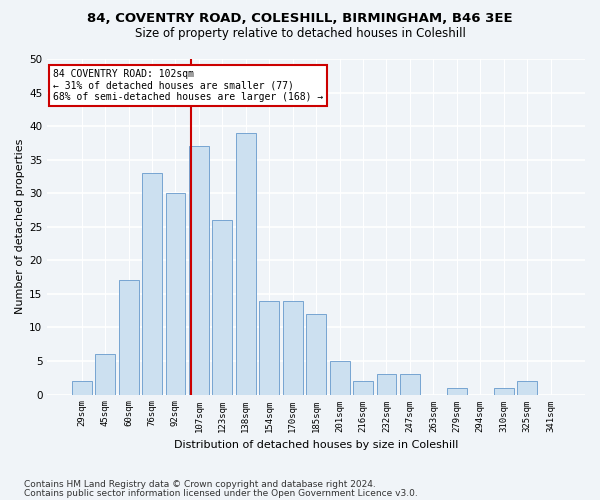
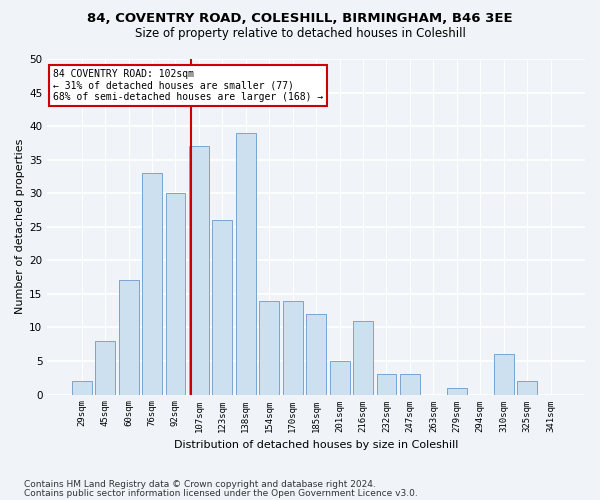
45sqm: 6 -> 8
216sqm: 2 -> 11
310sqm: 1 -> 6
